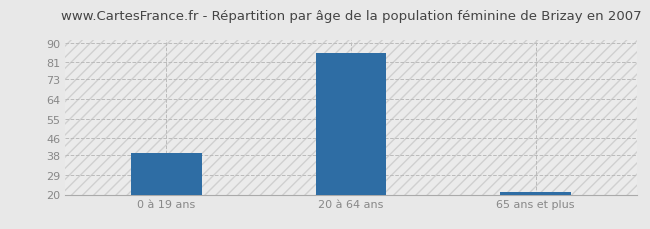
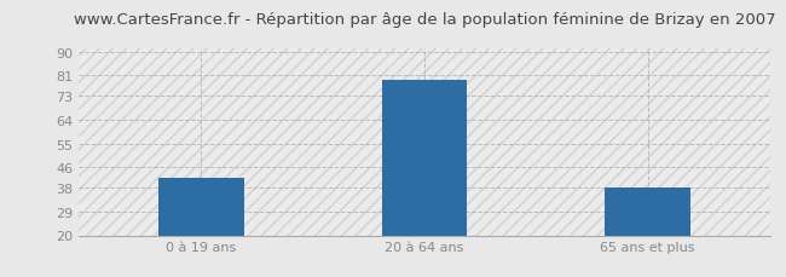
0 à 19 ans: 39 -> 42
20 à 64 ans: 85 -> 79
65 ans et plus: 21 -> 38
